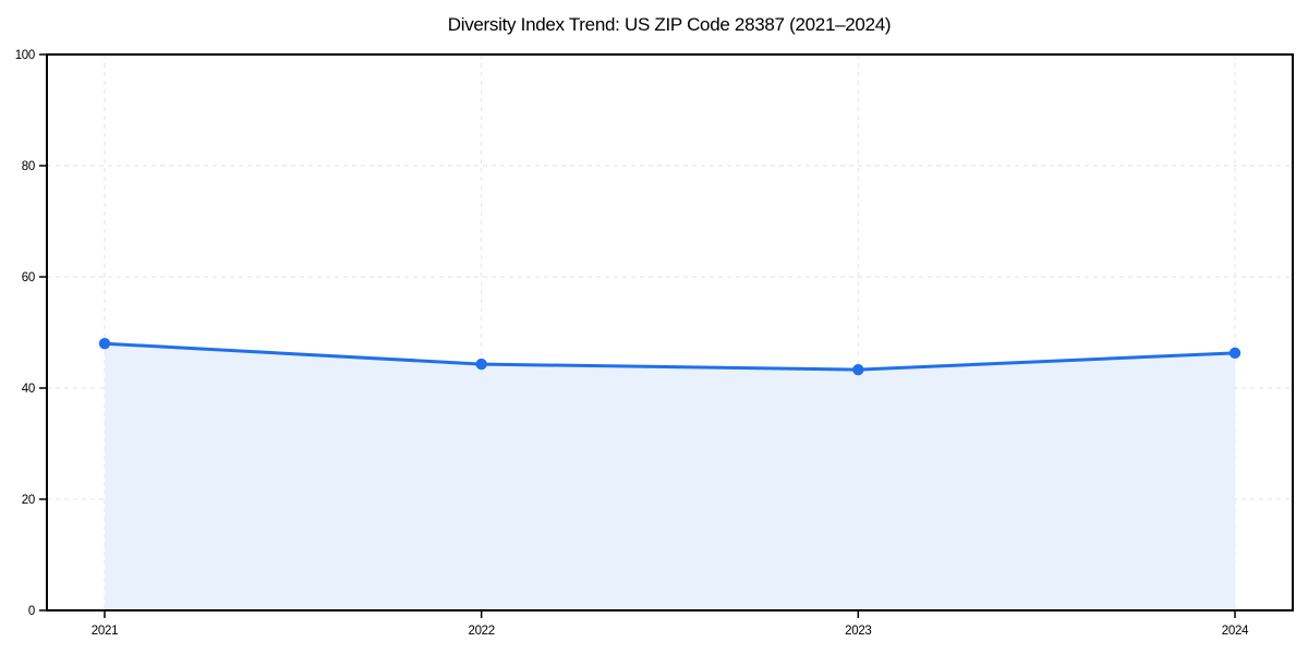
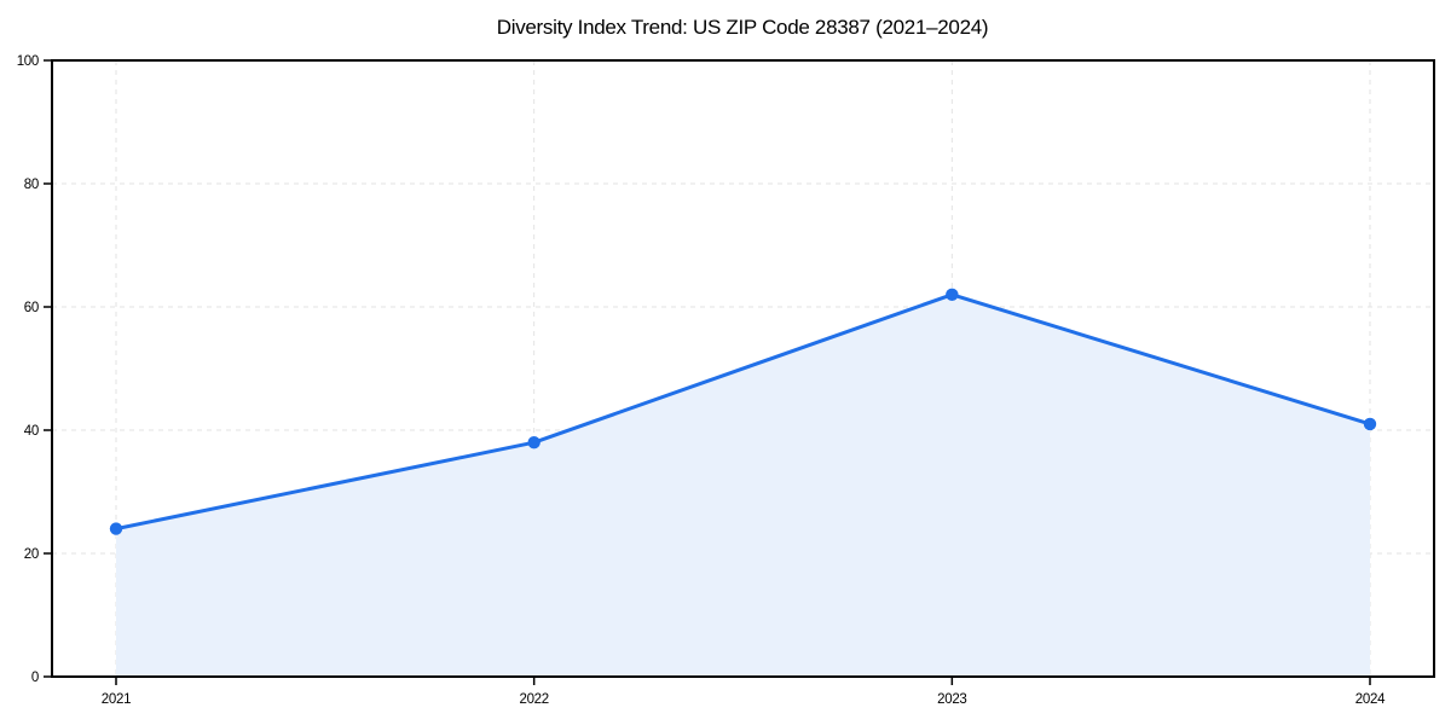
2021: 48 -> 24
2022: 44 -> 38
2023: 43 -> 62
2024: 46 -> 41
